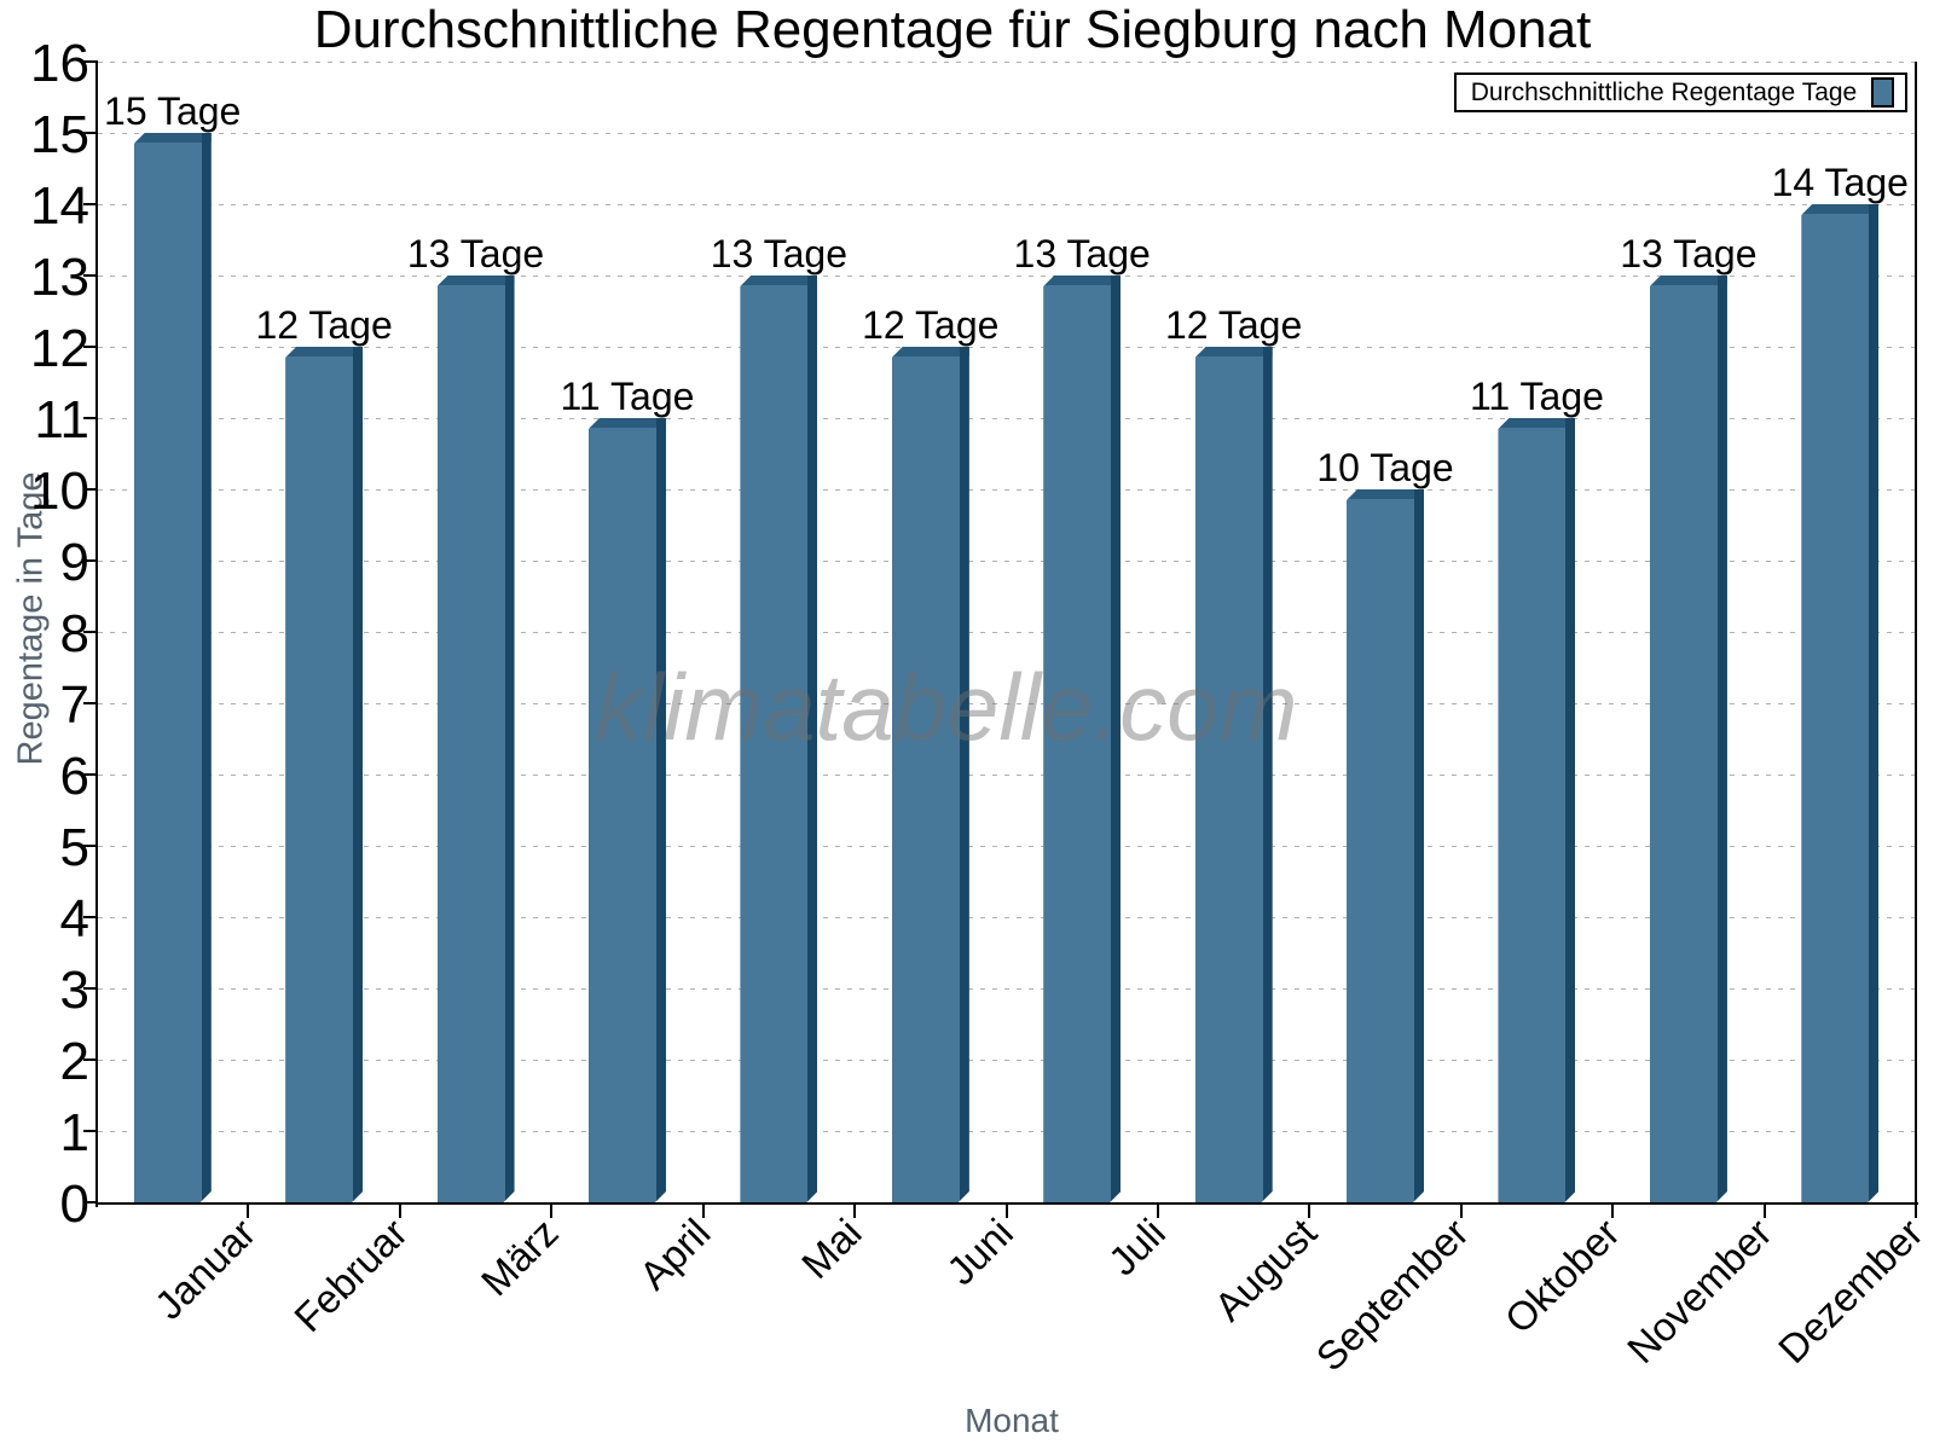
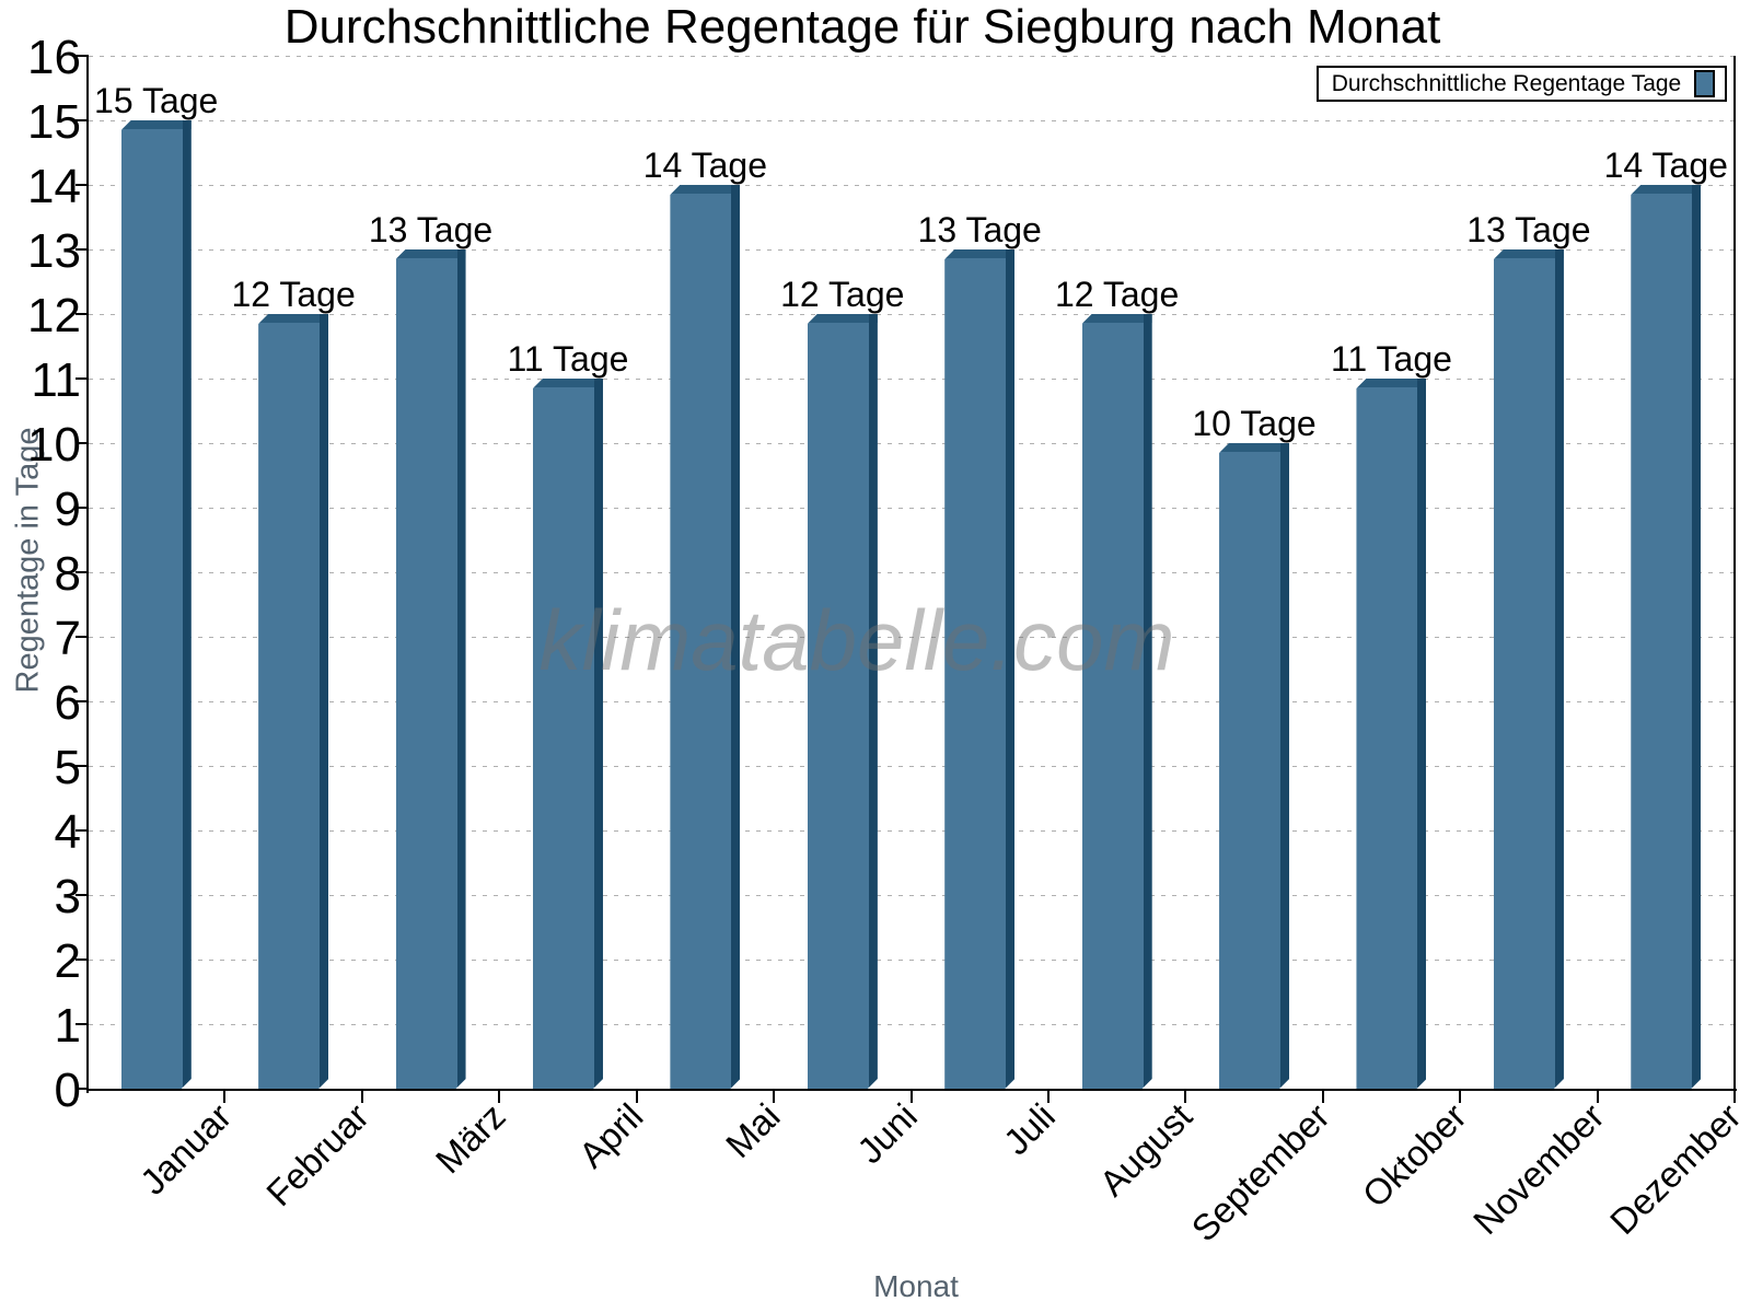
Mai: 13 -> 14
